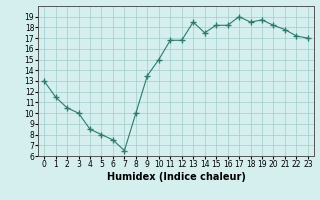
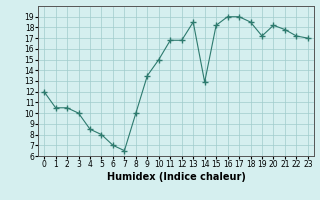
0: 13.0 -> 12.0
1: 11.5 -> 10.5
6: 7.5 -> 7.0
14: 17.5 -> 12.9
16: 18.2 -> 19.0
19: 18.7 -> 17.2
